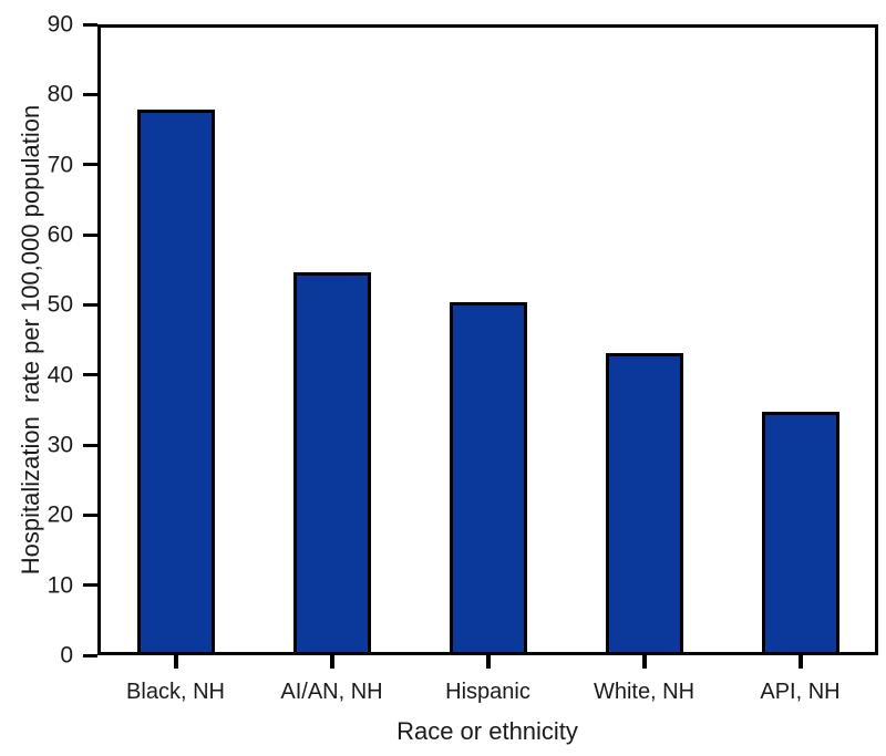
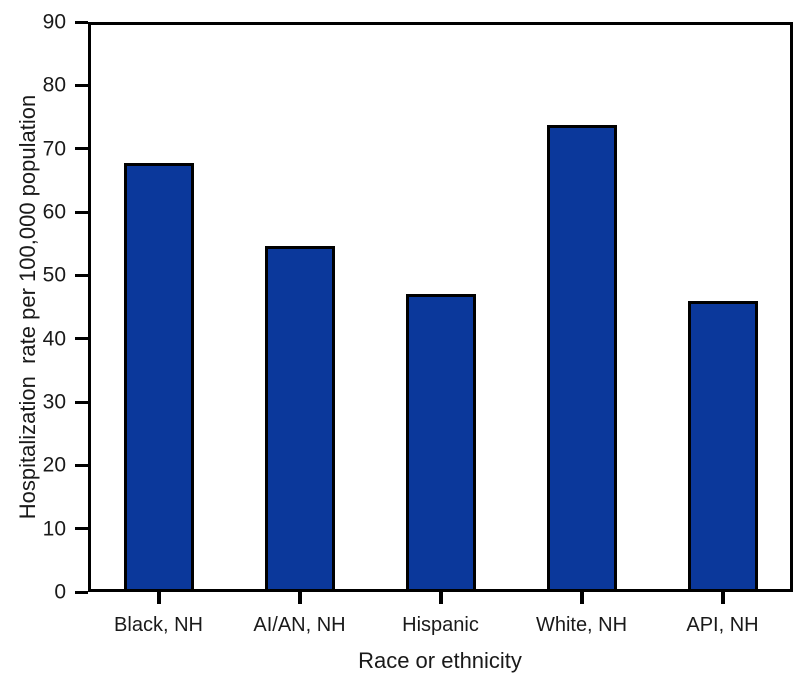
Black, NH: 78 -> 68
Hispanic: 50 -> 47
White, NH: 43 -> 74
API, NH: 35 -> 46
